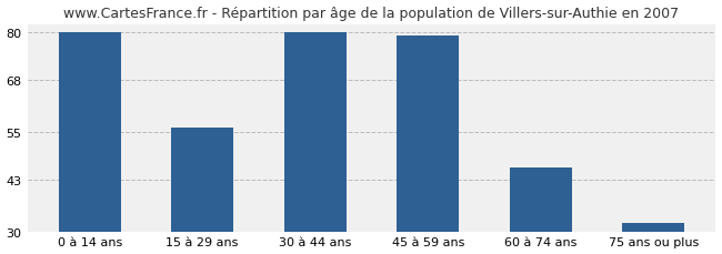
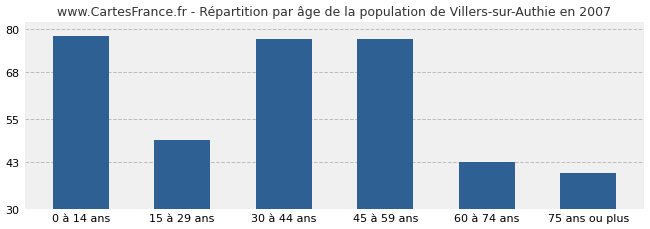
0 à 14 ans: 80 -> 78
15 à 29 ans: 56 -> 49
30 à 44 ans: 80 -> 77
45 à 59 ans: 79 -> 77
60 à 74 ans: 46 -> 43
75 ans ou plus: 32 -> 40
